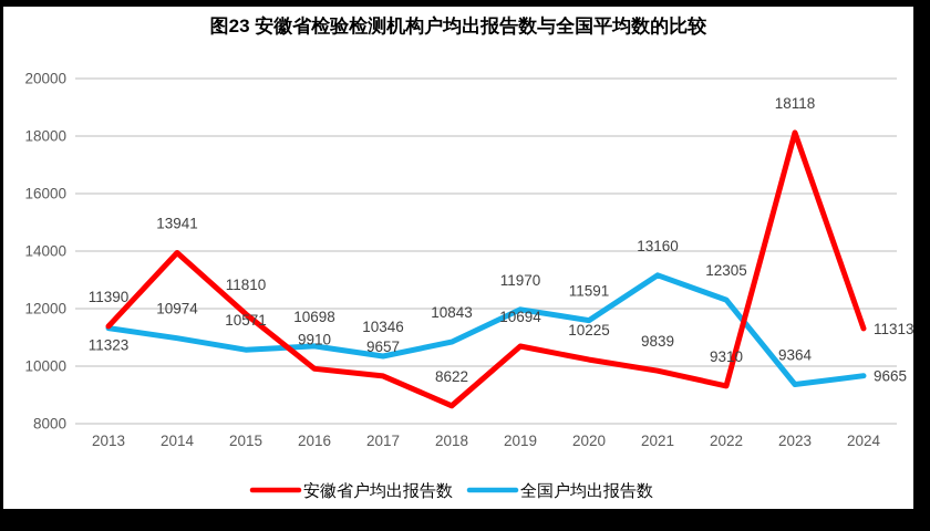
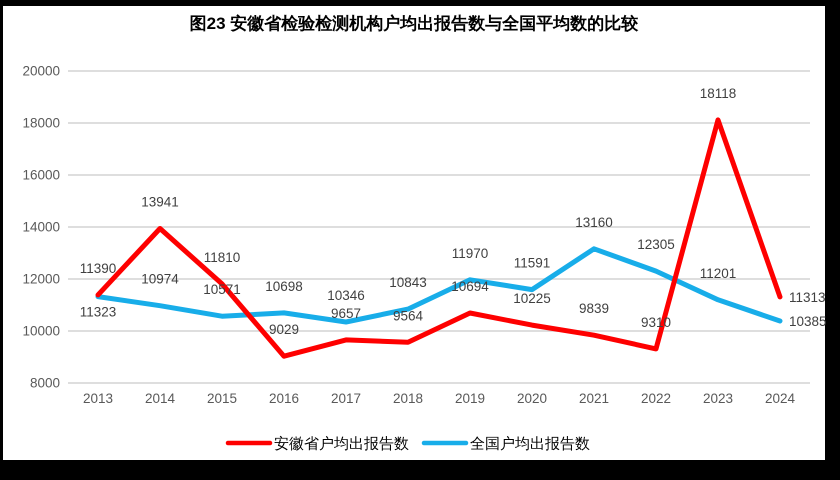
安徽省户均出报告数/2016: 9910 -> 9029
安徽省户均出报告数/2018: 8622 -> 9564
全国户均出报告数/2023: 9364 -> 11201
全国户均出报告数/2024: 9665 -> 10385
